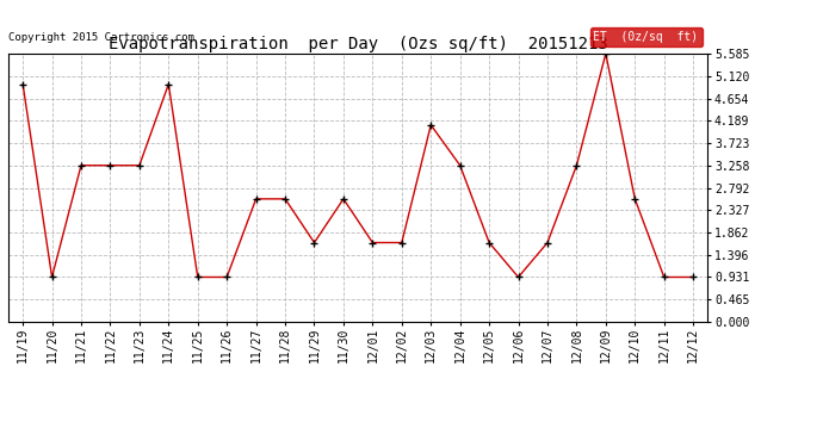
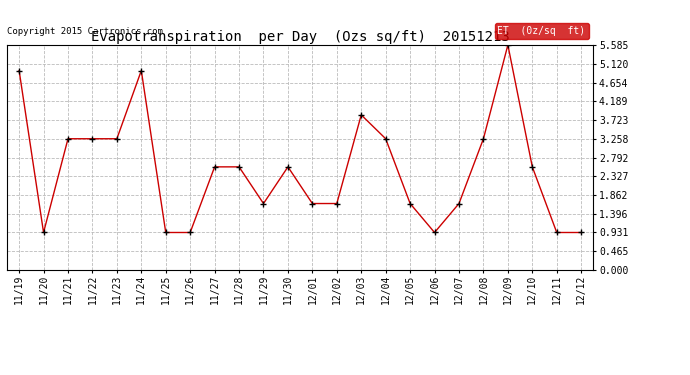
12/03: 4.10 -> 3.85
